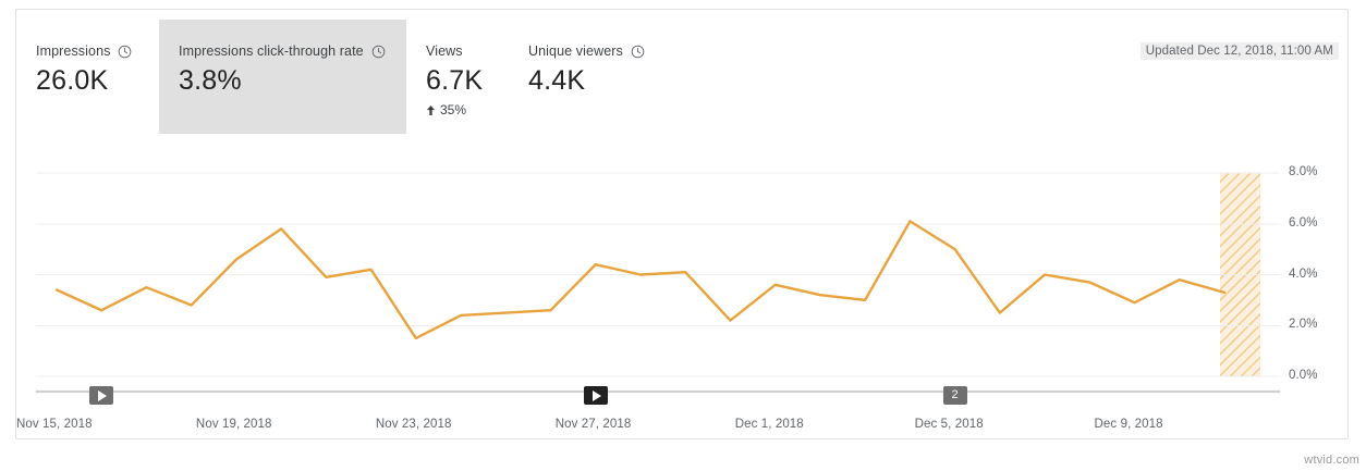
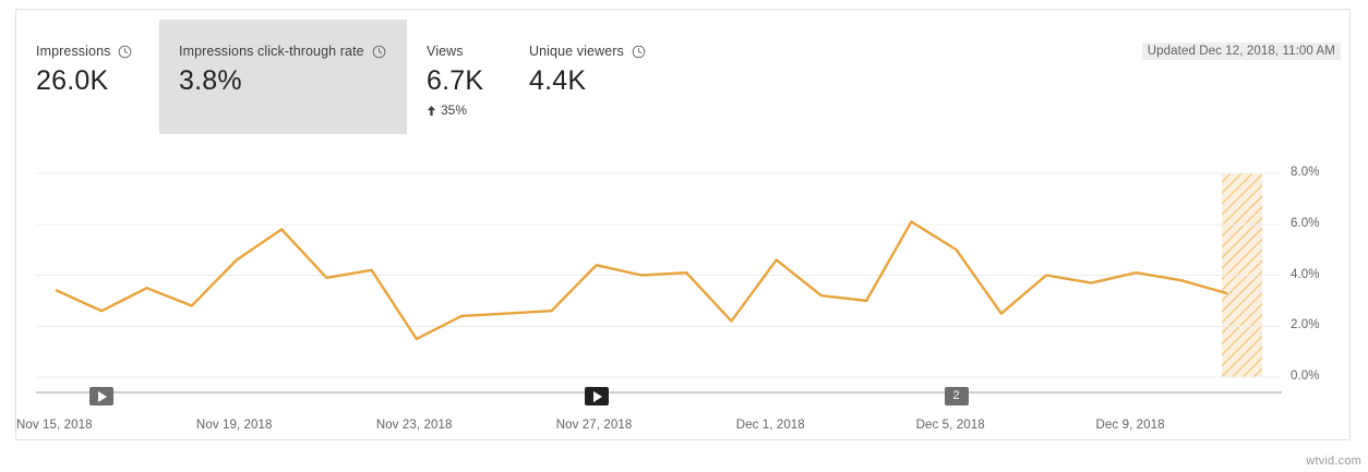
Dec 1, 2018: 3.6% -> 4.6%
Dec 9, 2018: 2.9% -> 4.1%
